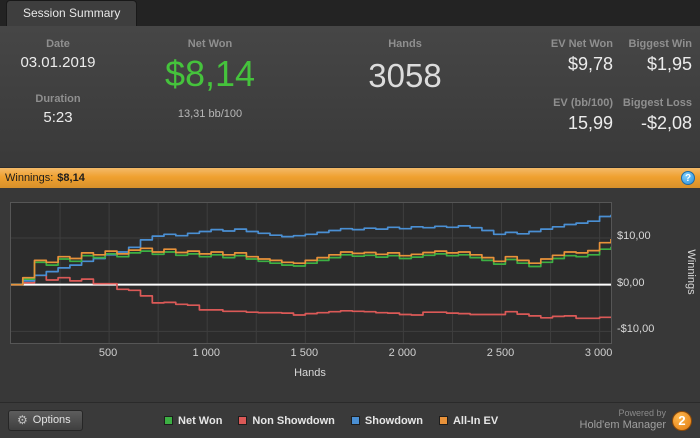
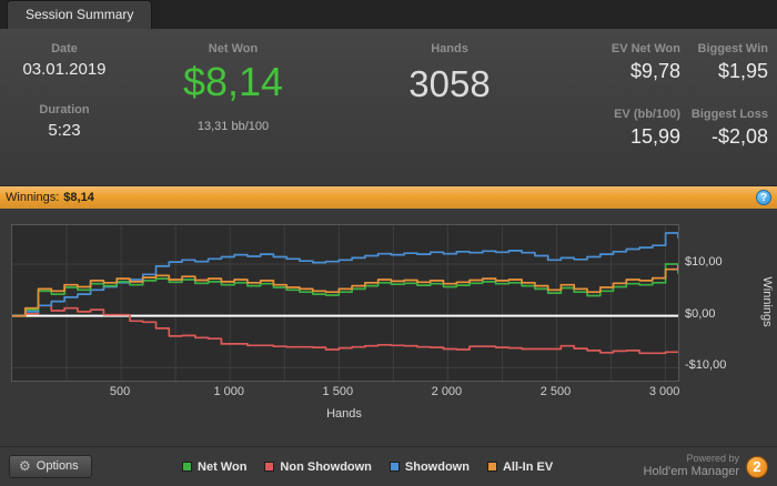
Net Won/3000: $8 -> $10
Showdown/3000: $15 -> $16
